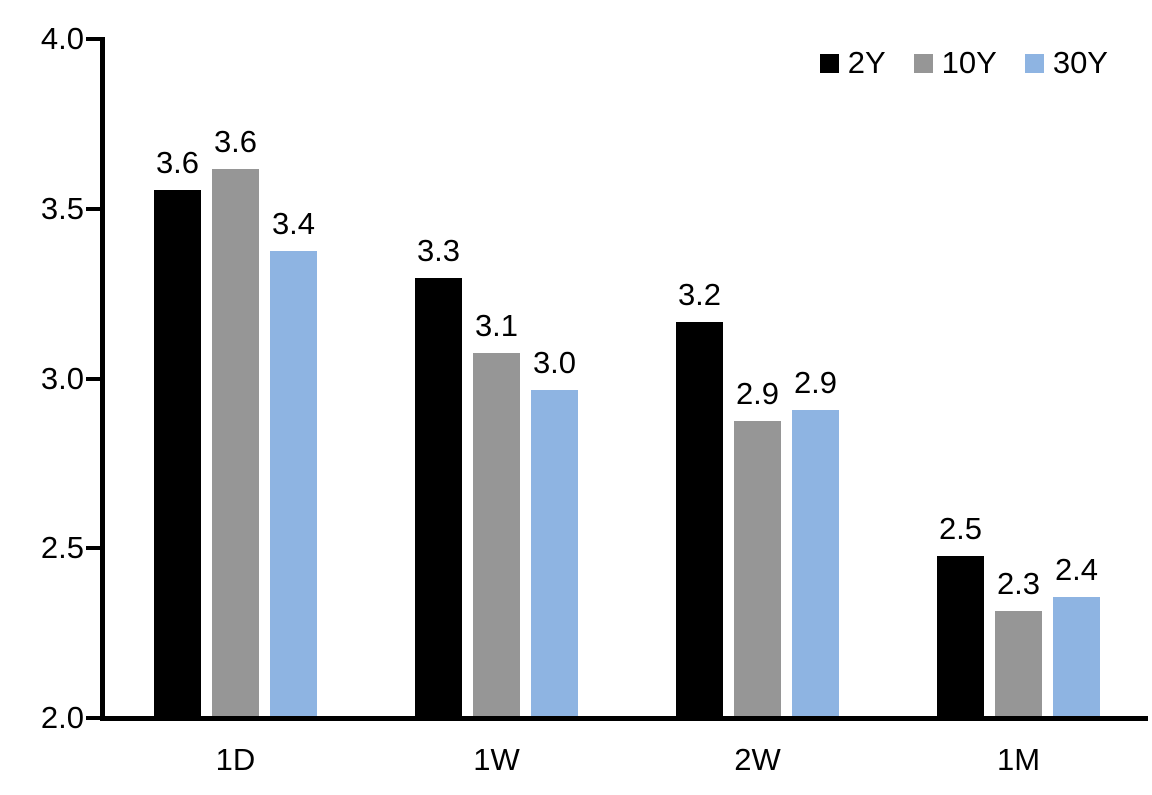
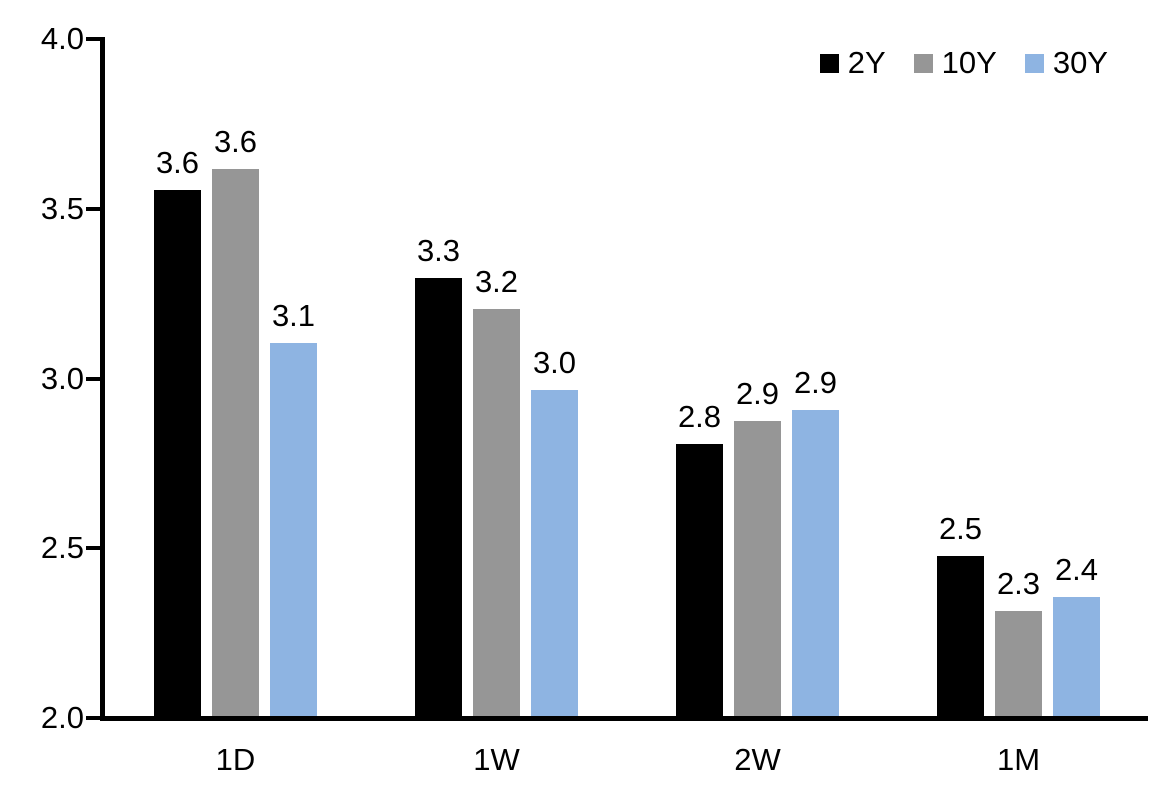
30Y/1D: 3.4 -> 3.1
10Y/1W: 3.1 -> 3.2
2Y/2W: 3.2 -> 2.8
